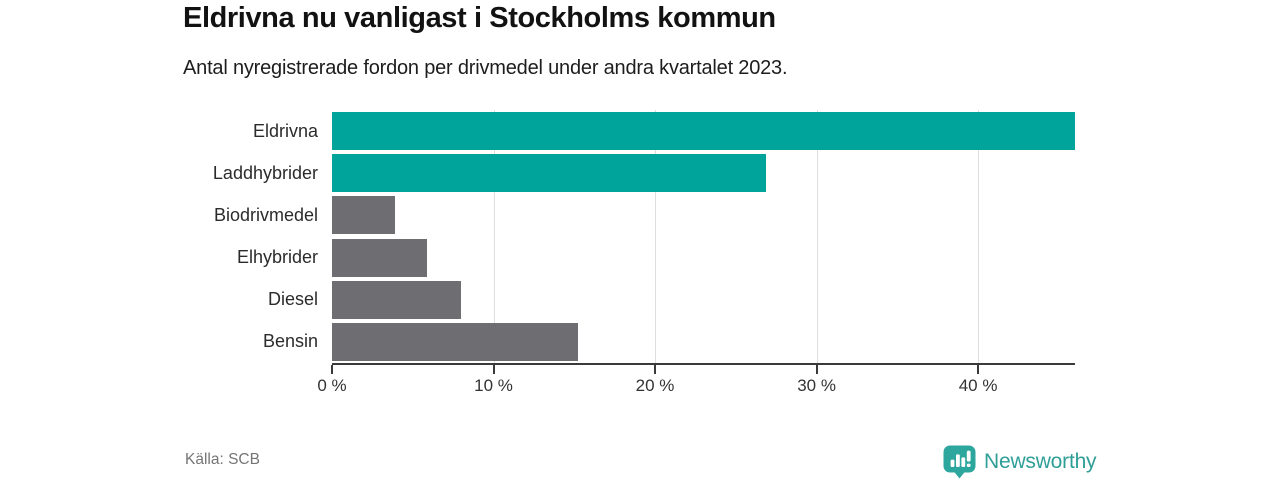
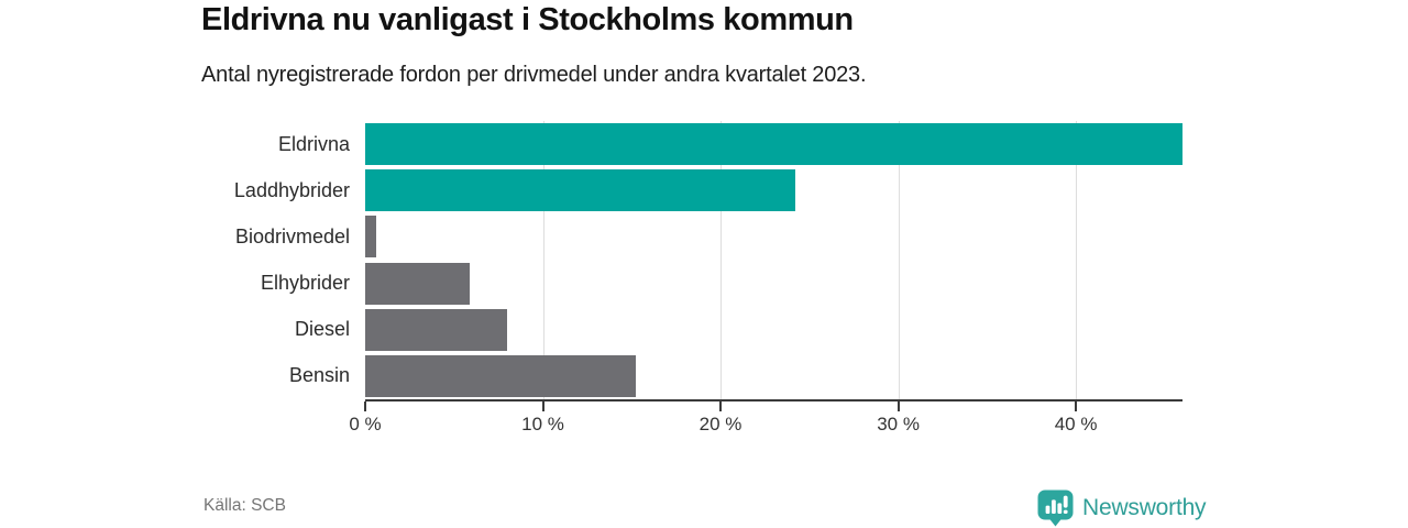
Laddhybrider: 26.9% -> 24.2%
Biodrivmedel: 3.9% -> 0.6%
